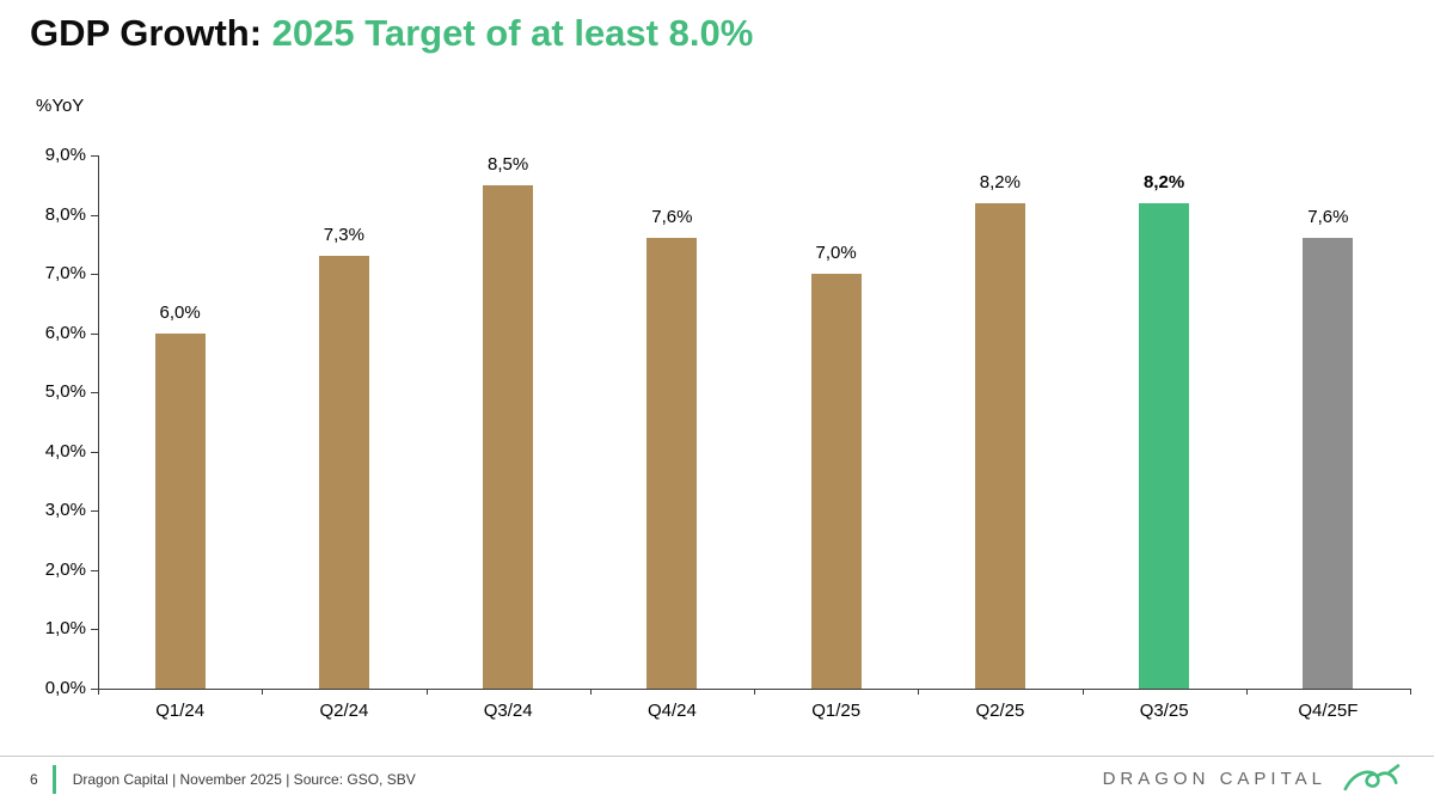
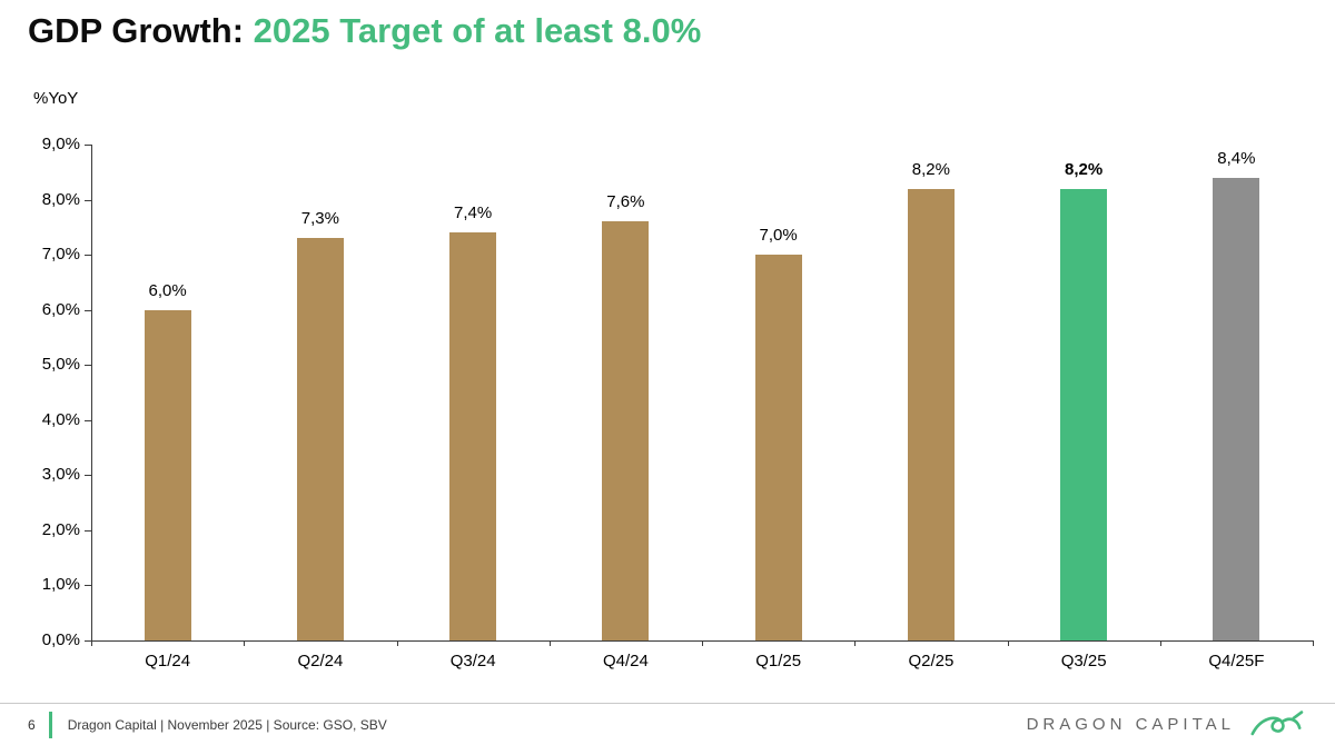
Q3/24: 8,5% -> 7,4%
Q4/25F: 7,6% -> 8,4%
